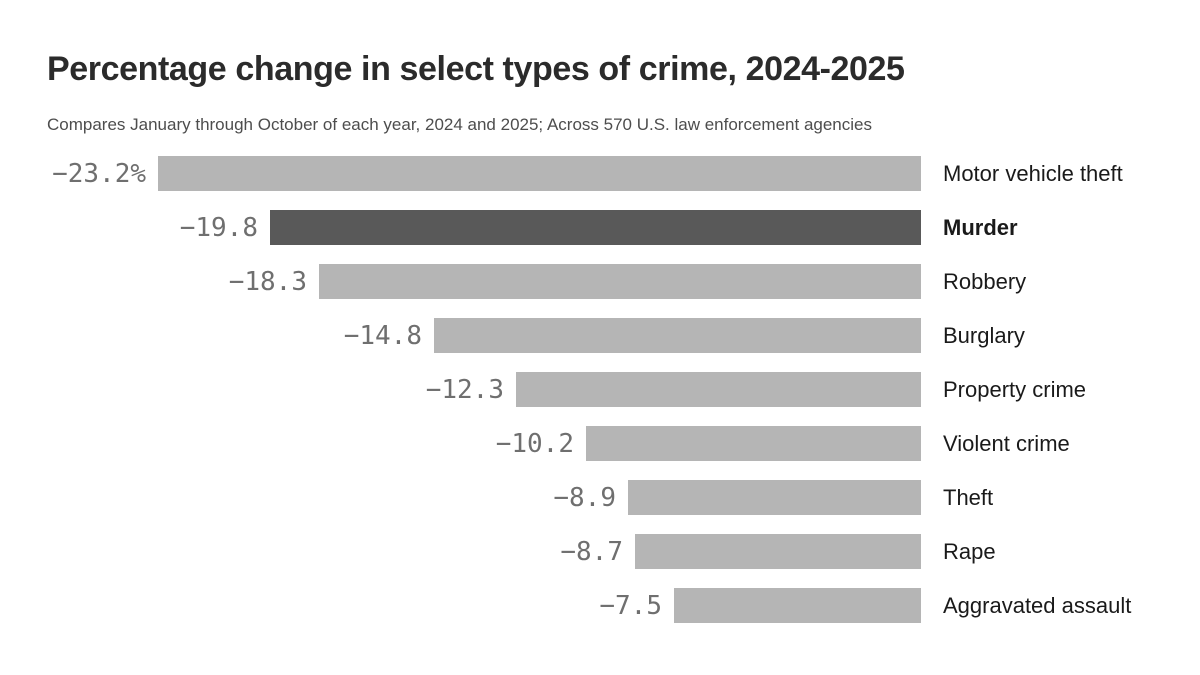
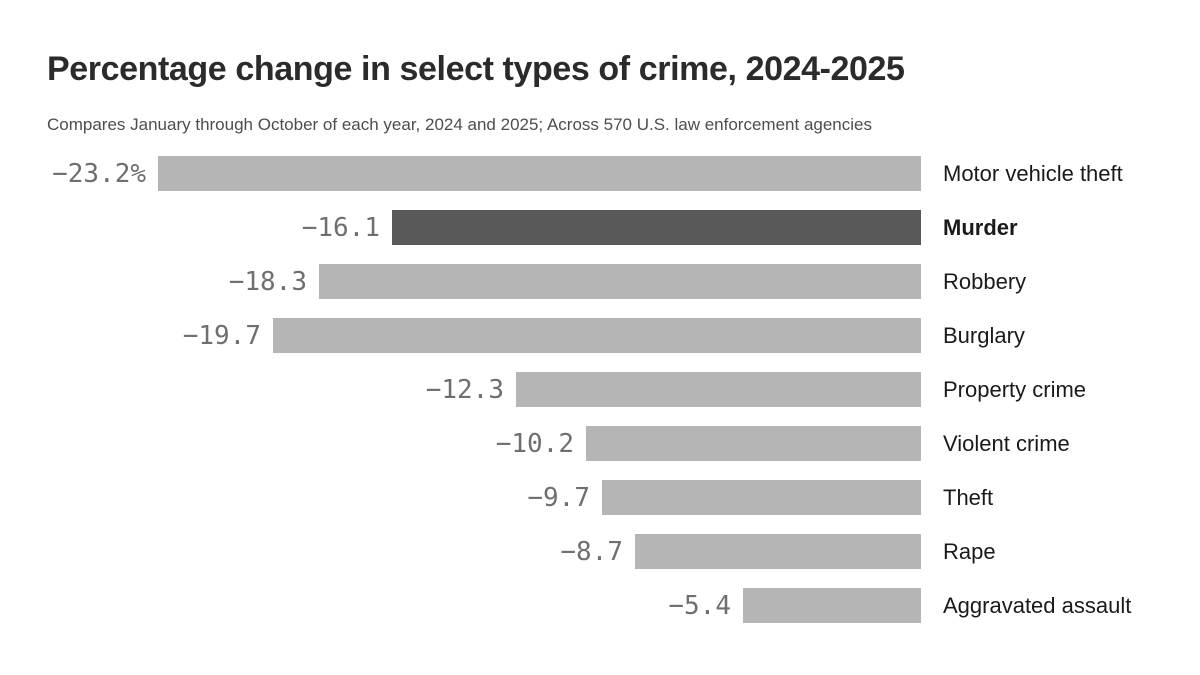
Murder: −19.8 -> −16.1
Burglary: −14.8 -> −19.7
Theft: −8.9 -> −9.7
Aggravated assault: −7.5 -> −5.4
